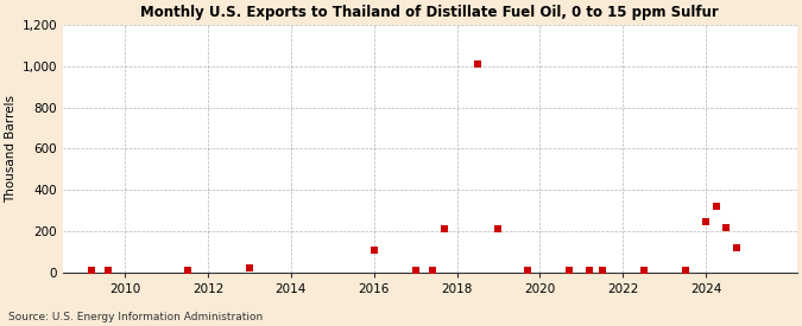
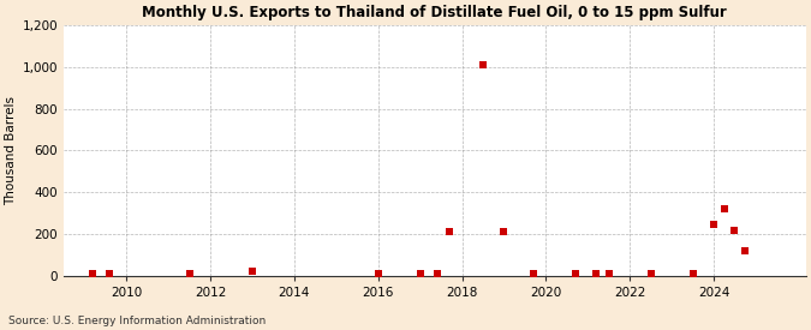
2016: 110 -> 10
